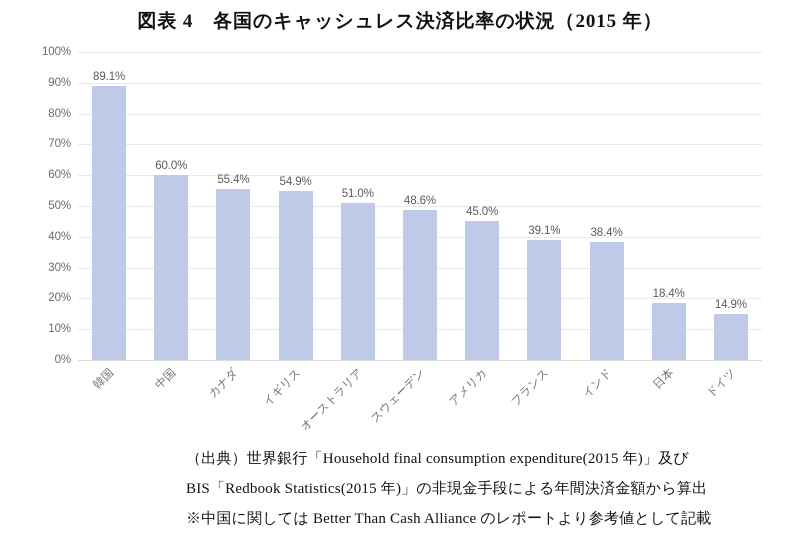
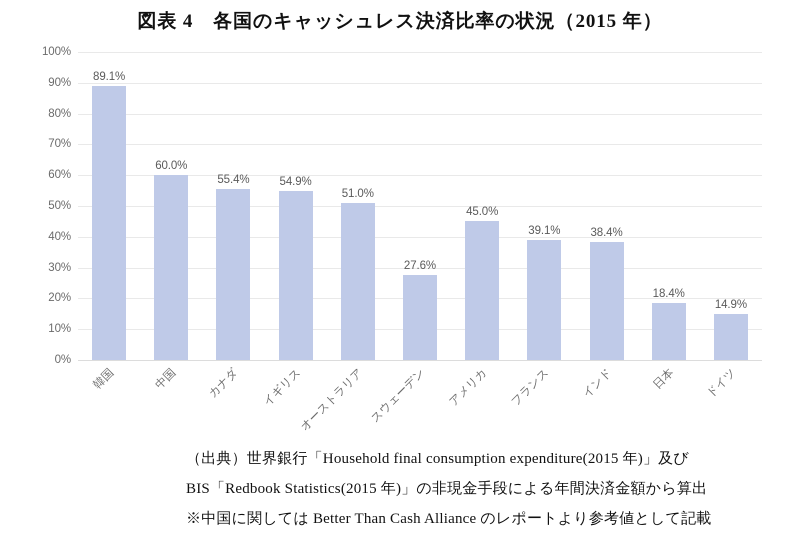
スウェーデン: 48.6% -> 27.6%
